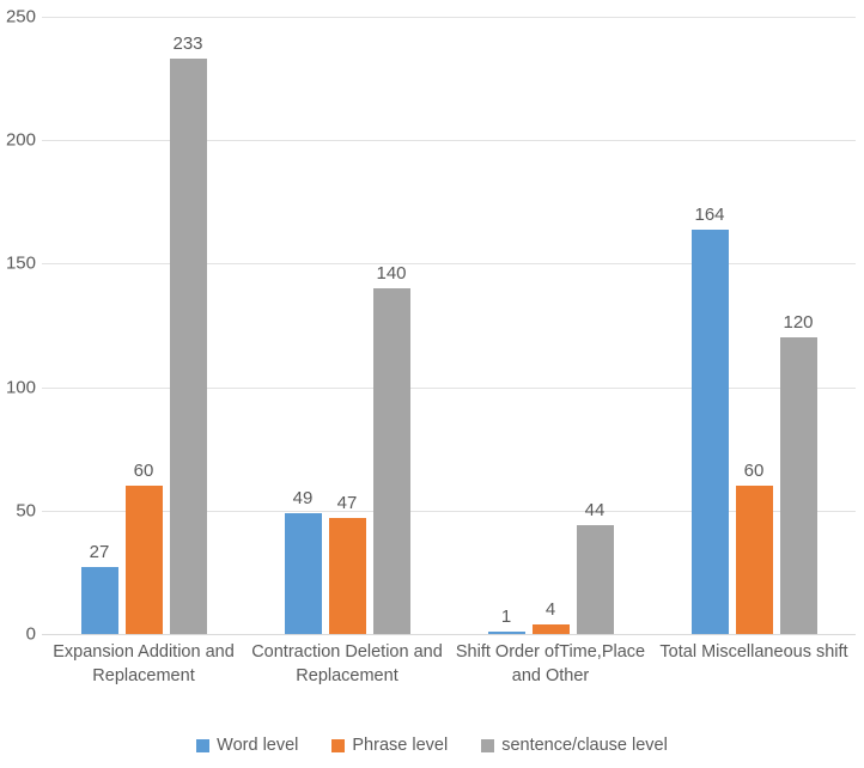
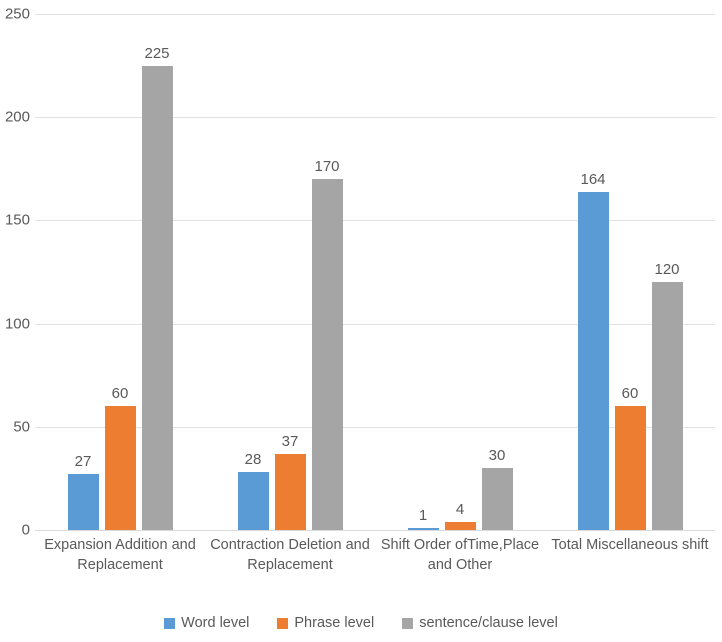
sentence/clause level/Expansion Addition and Replacement: 233 -> 225
Word level/Contraction Deletion and Replacement: 49 -> 28
Phrase level/Contraction Deletion and Replacement: 47 -> 37
sentence/clause level/Contraction Deletion and Replacement: 140 -> 170
sentence/clause level/Shift Order ofTime,Place and Other: 44 -> 30
